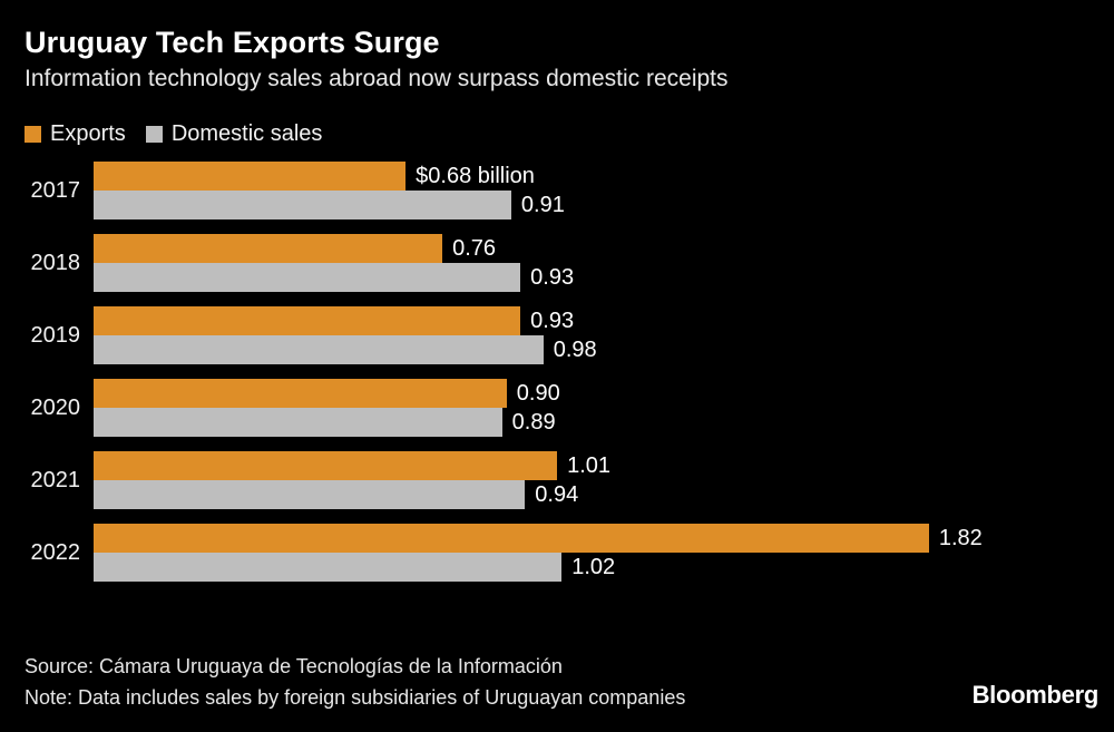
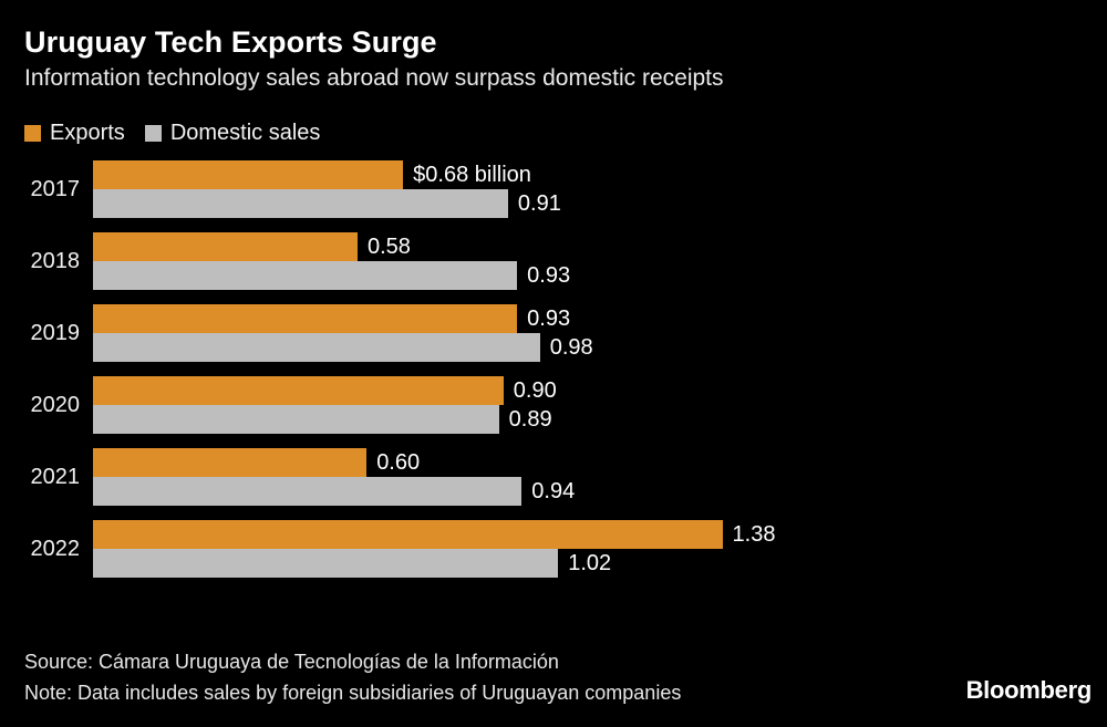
Exports/2018: 0.76 -> 0.58
Exports/2021: 1.01 -> 0.60
Exports/2022: 1.82 -> 1.38
